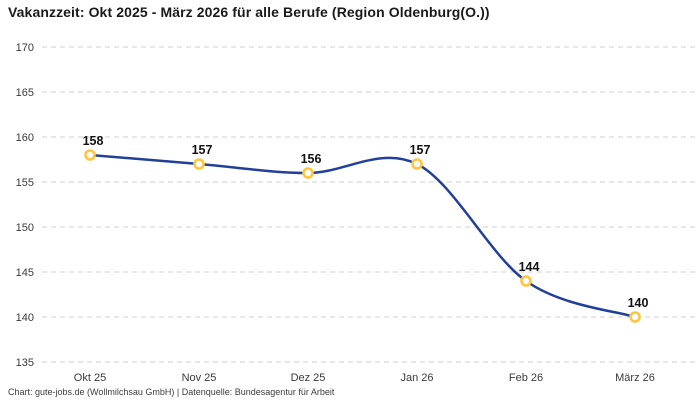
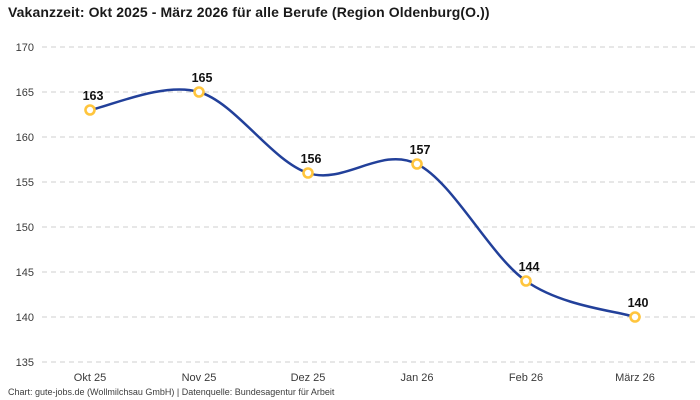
Okt 25: 158 -> 163
Nov 25: 157 -> 165
